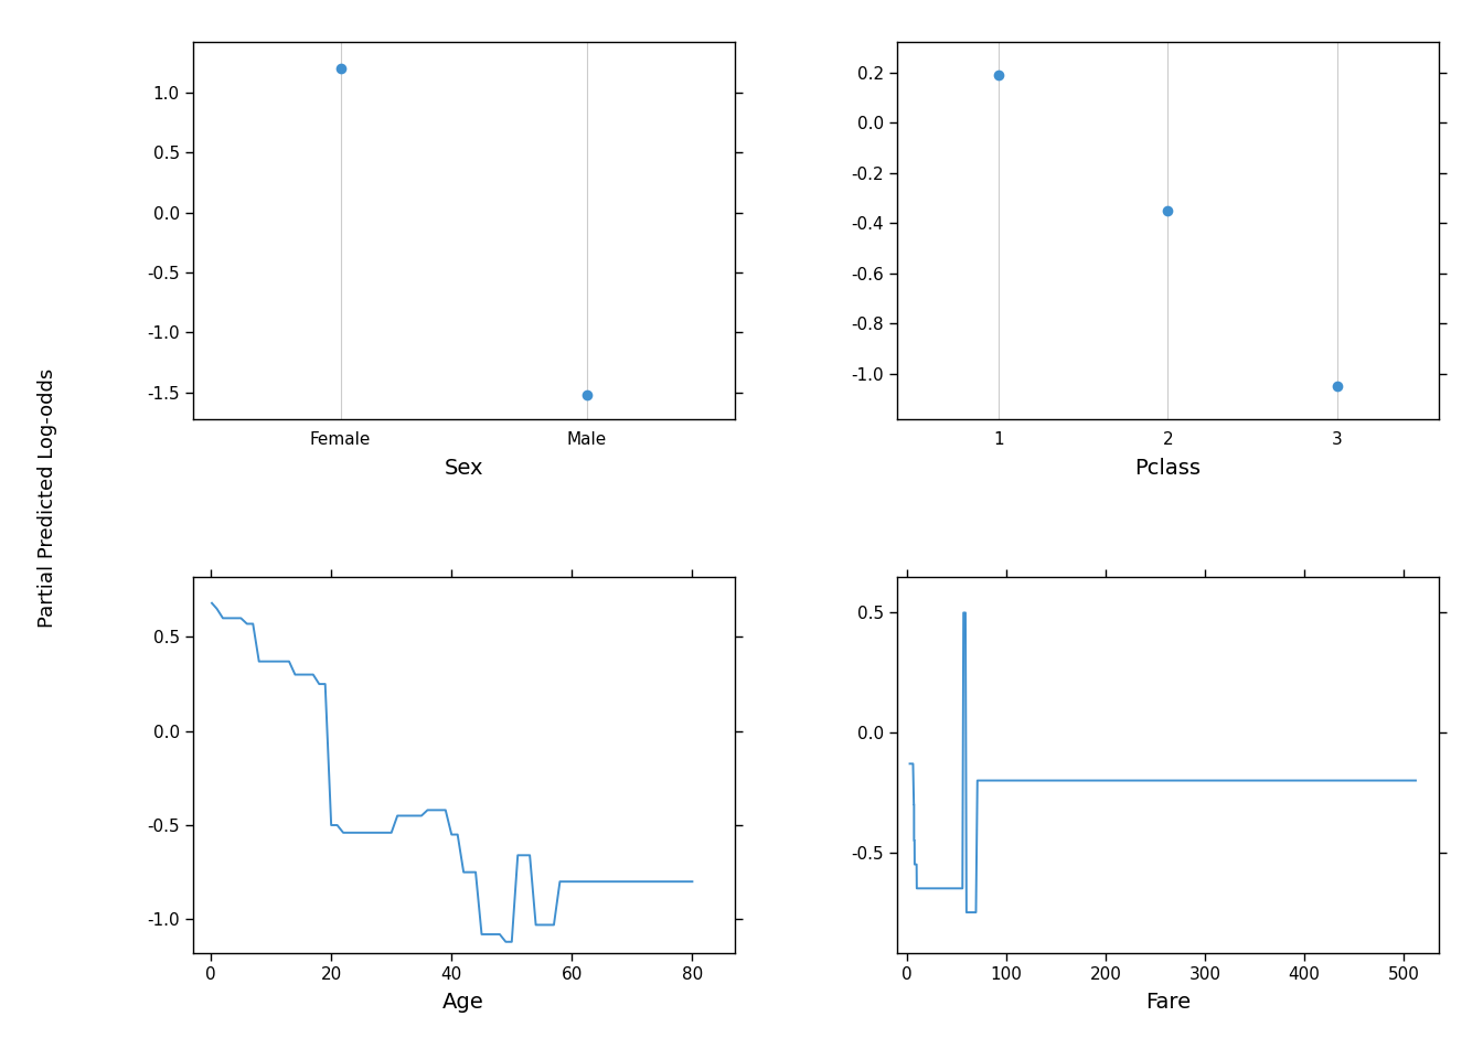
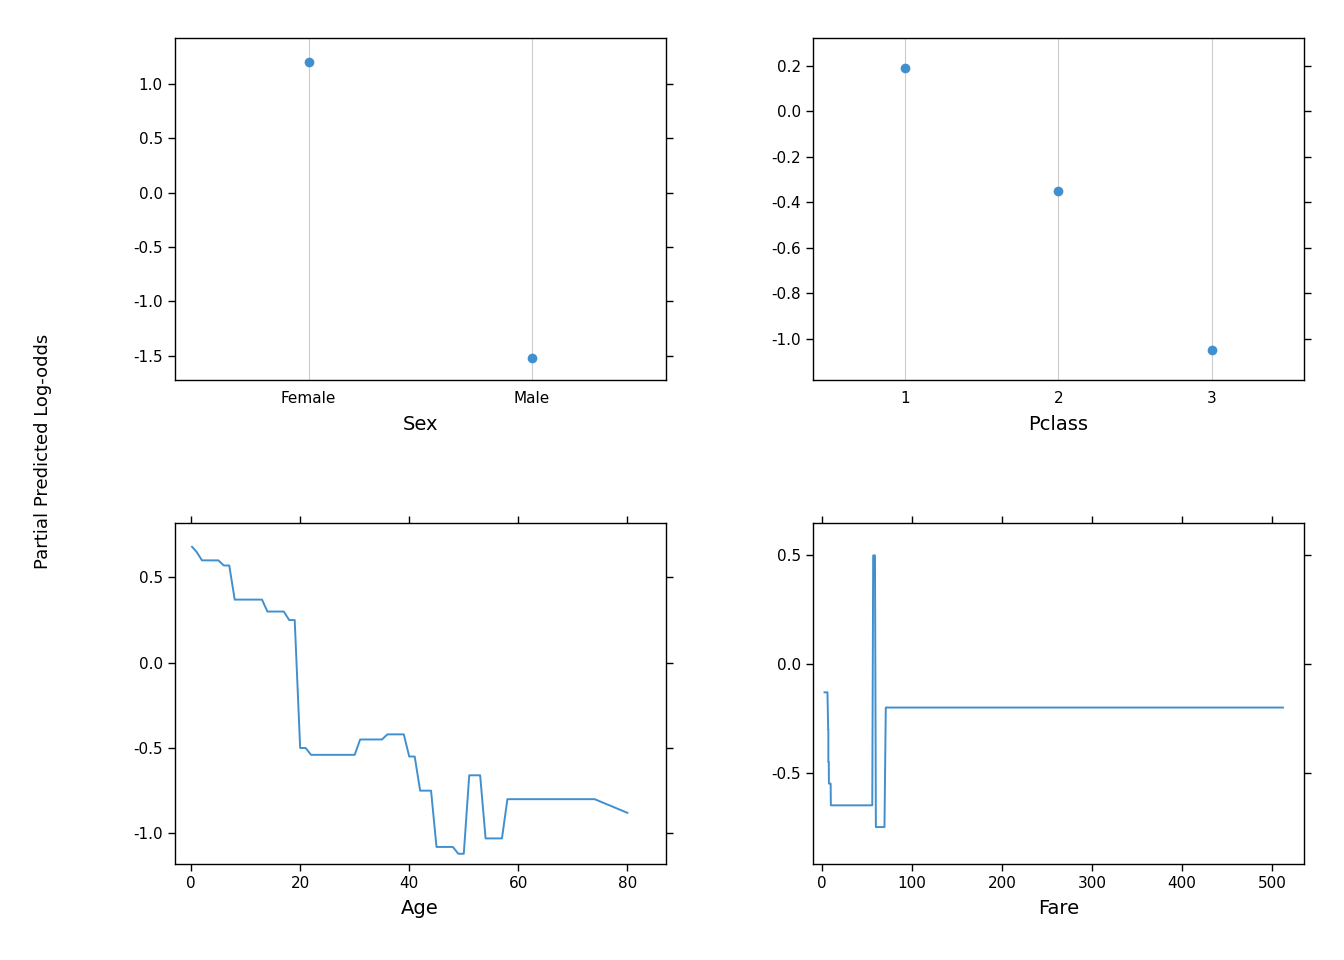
80: -0.80 -> -0.88
